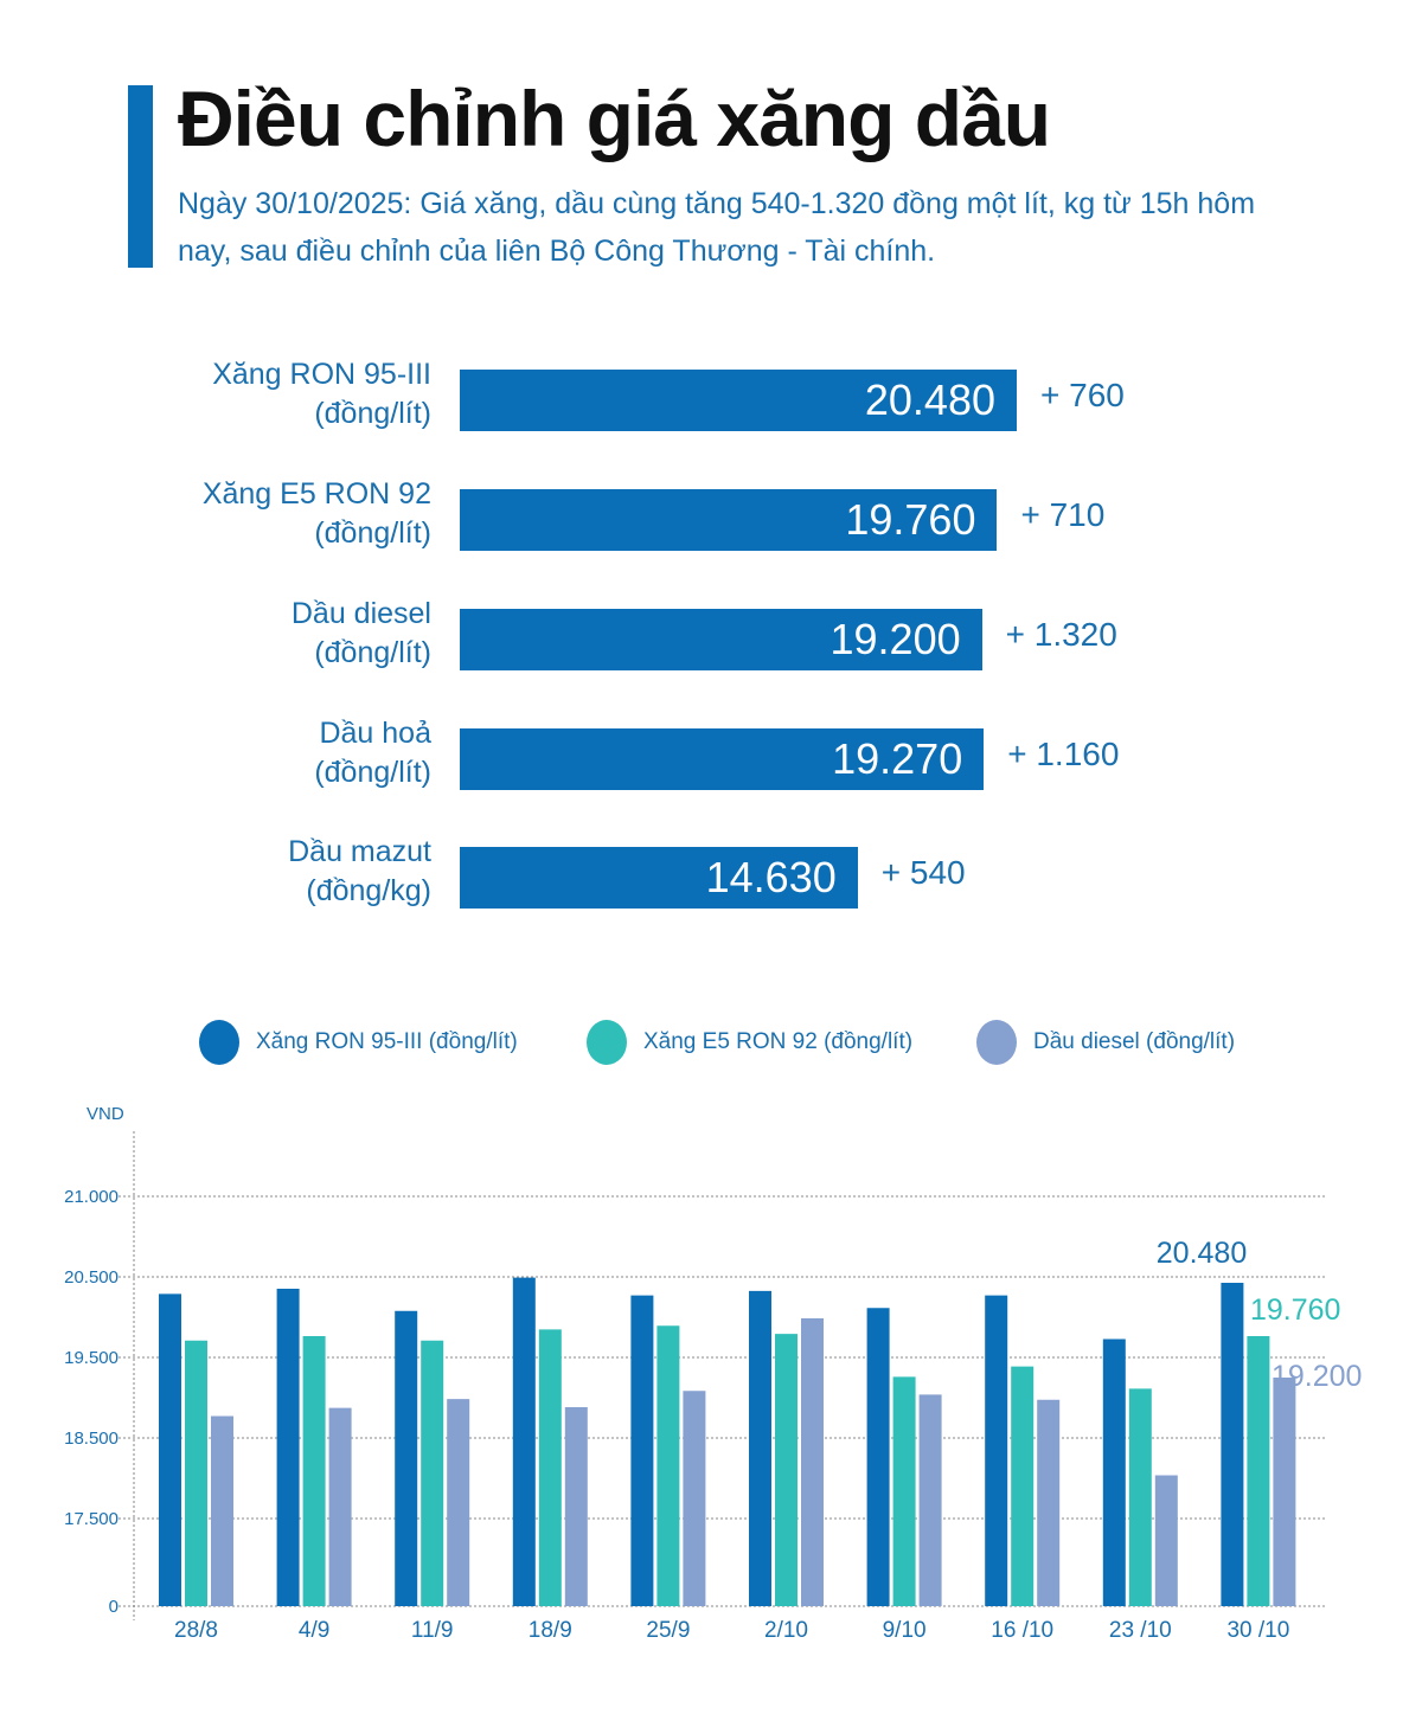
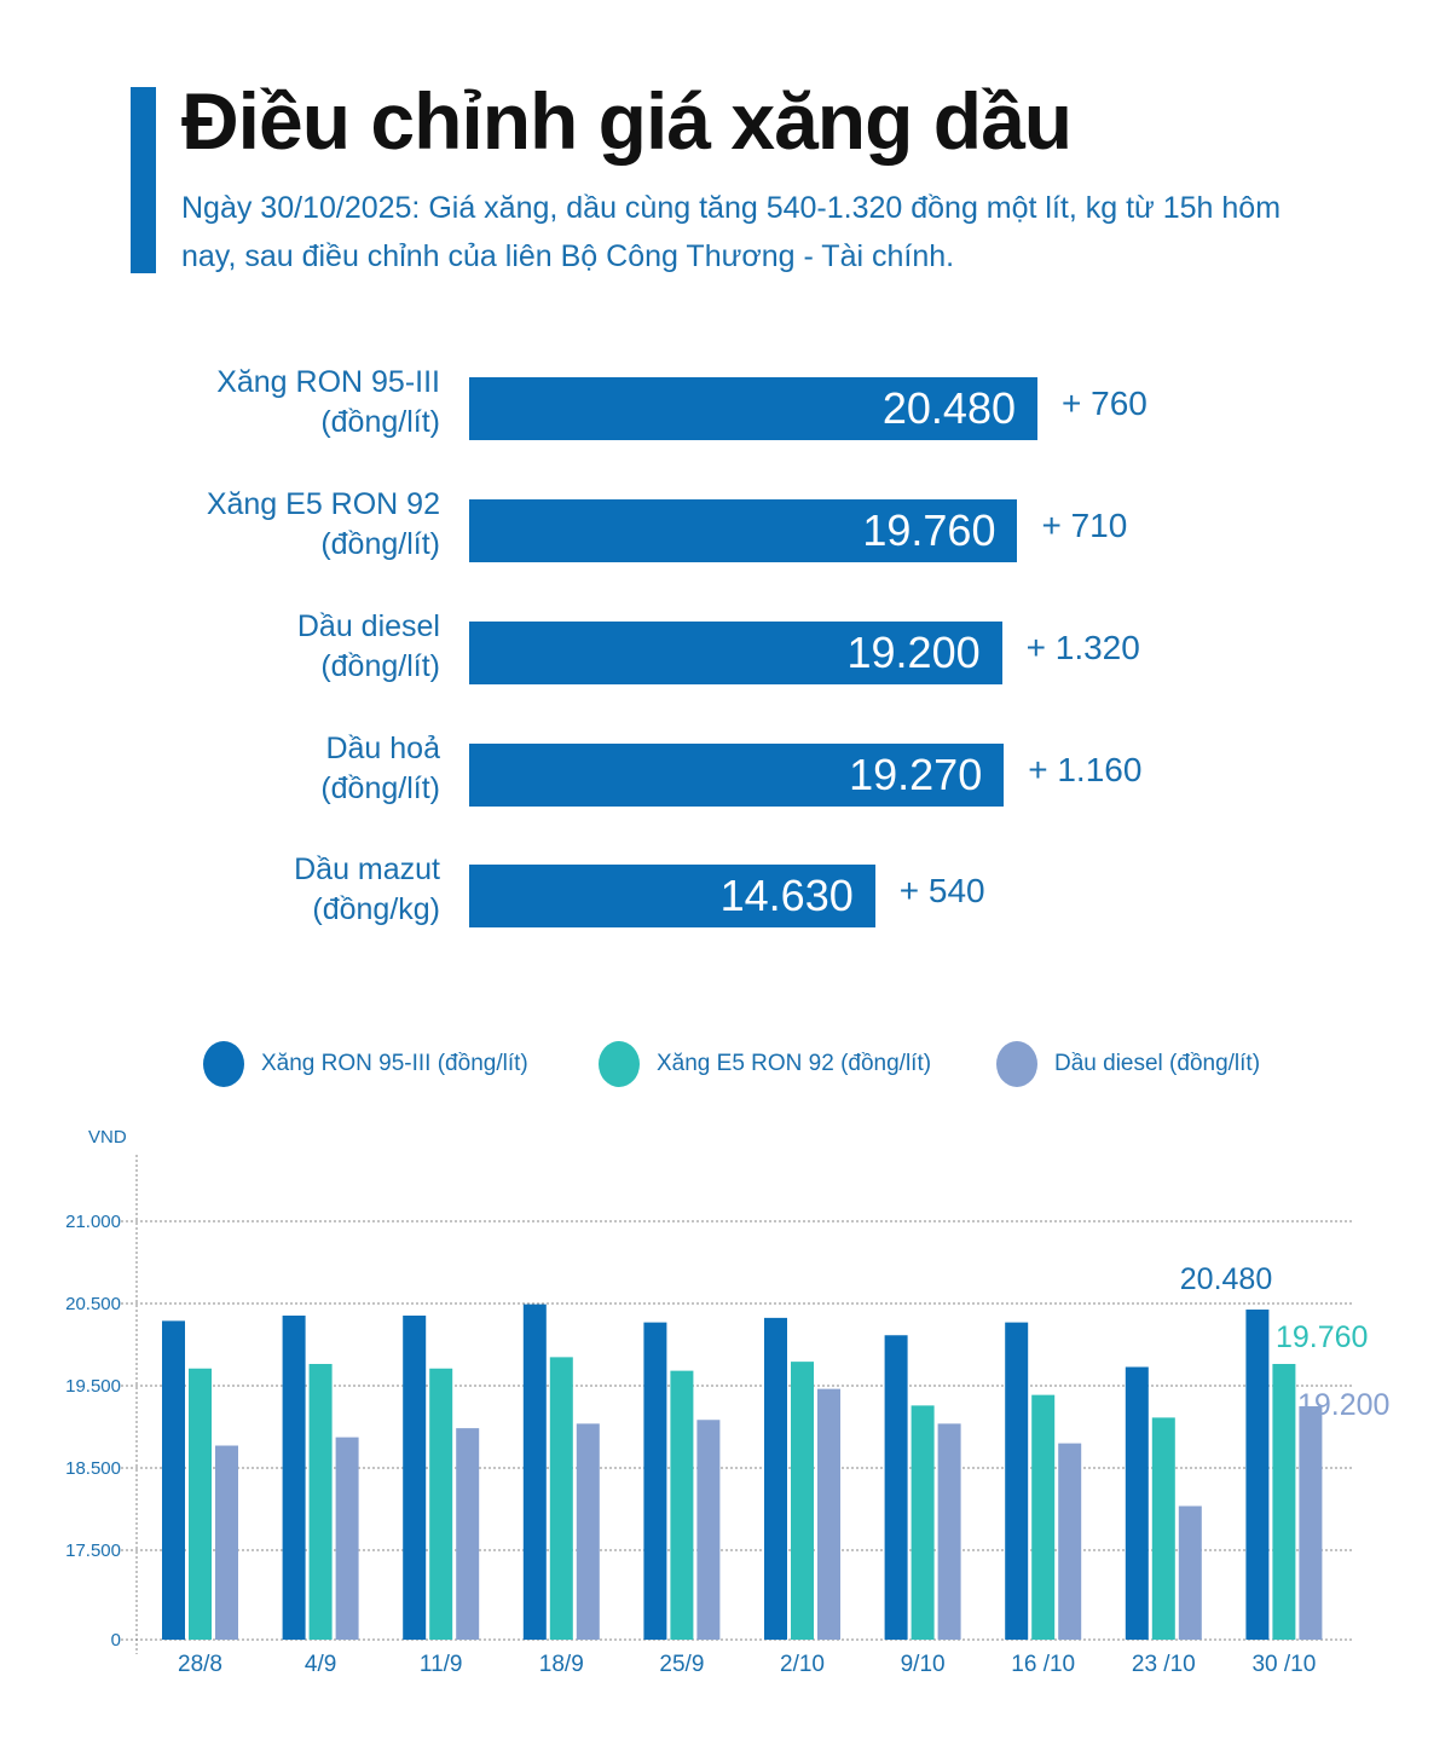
Xăng RON 95-III (đồng/lít)/11/9: 20100 -> 20400
Dầu diesel (đồng/lít)/18/9: 18800 -> 19000
Xăng E5 RON 92 (đồng/lít)/25/9: 19900 -> 19700
Dầu diesel (đồng/lít)/2/10: 20000 -> 19400
Dầu diesel (đồng/lít)/16 /10: 18900 -> 18700
